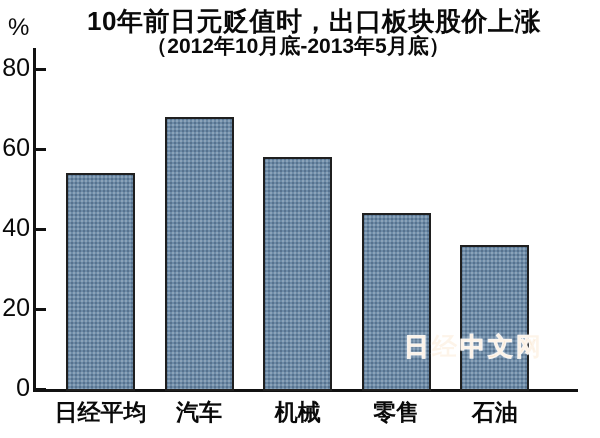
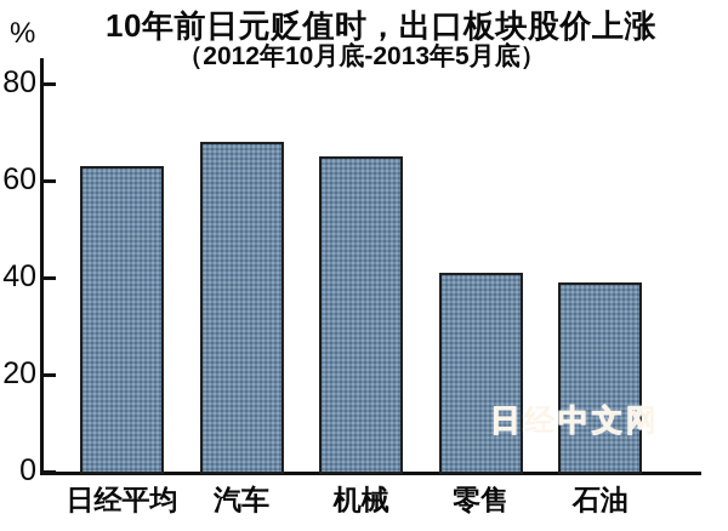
日经平均: 54 -> 63
机械: 58 -> 65
零售: 44 -> 41
石油: 36 -> 39
